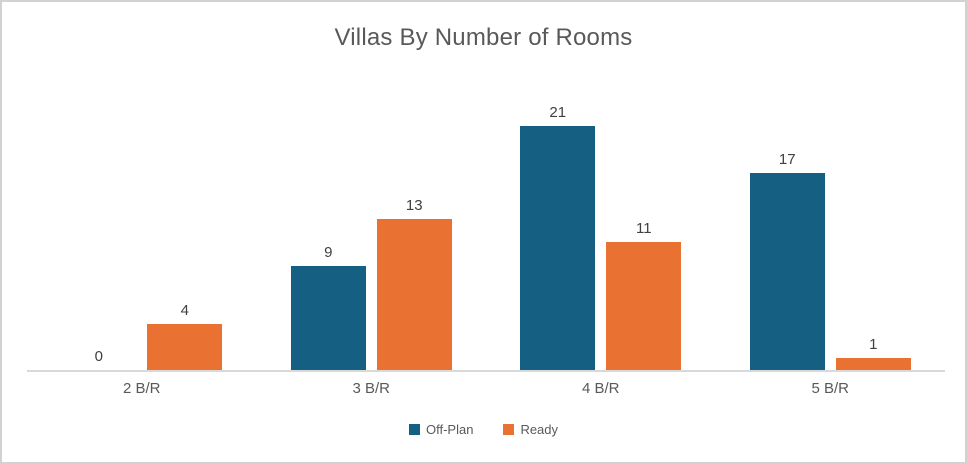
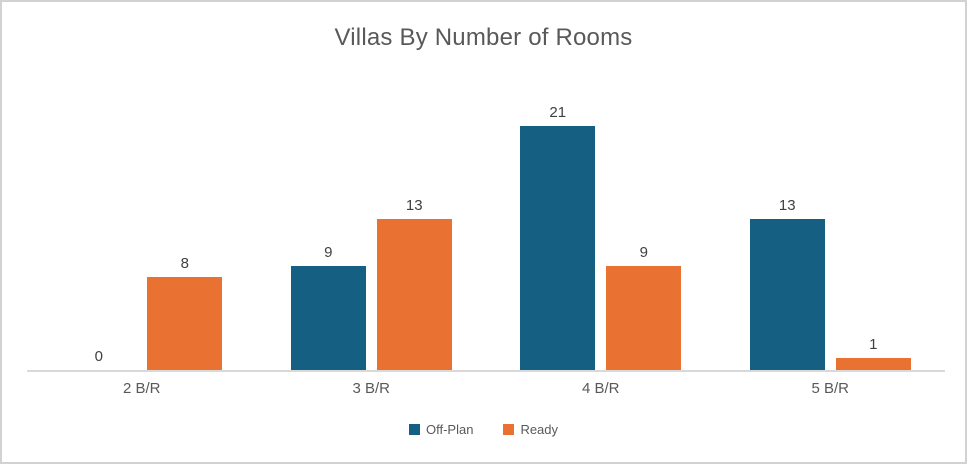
Ready/2 B/R: 4 -> 8
Ready/4 B/R: 11 -> 9
Off-Plan/5 B/R: 17 -> 13
